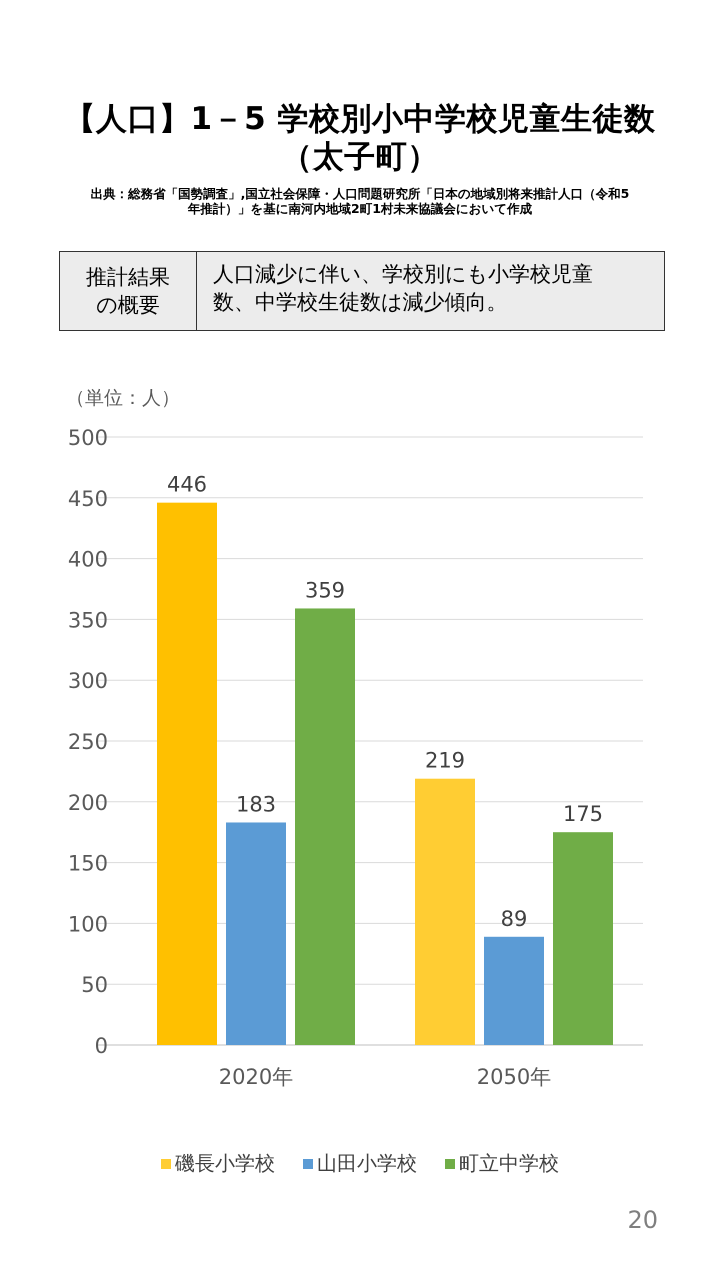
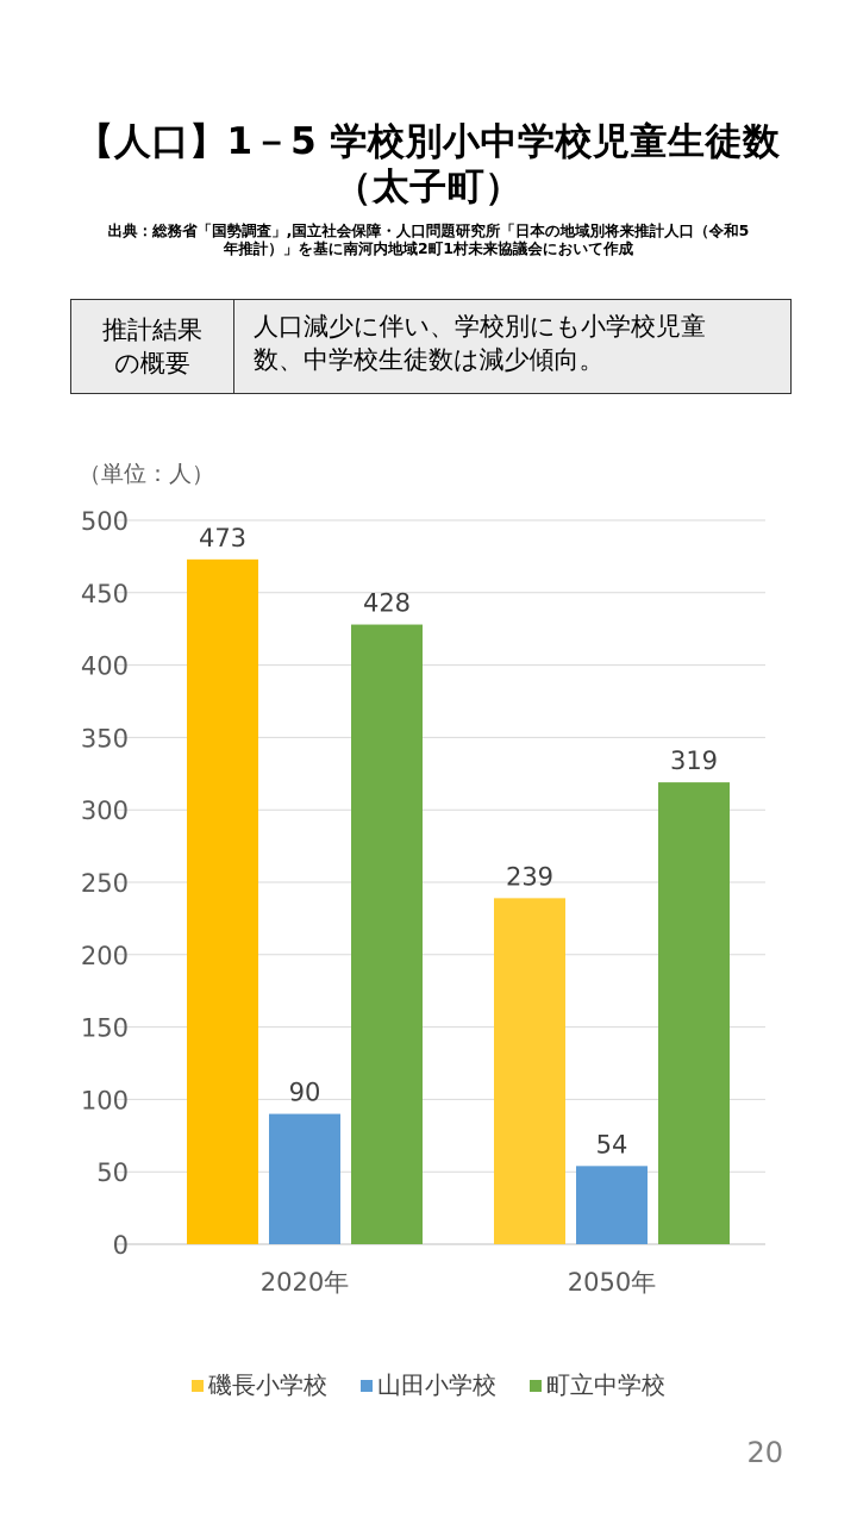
磯長小学校/2020年: 446 -> 473
山田小学校/2020年: 183 -> 90
町立中学校/2020年: 359 -> 428
磯長小学校/2050年: 219 -> 239
山田小学校/2050年: 89 -> 54
町立中学校/2050年: 175 -> 319
